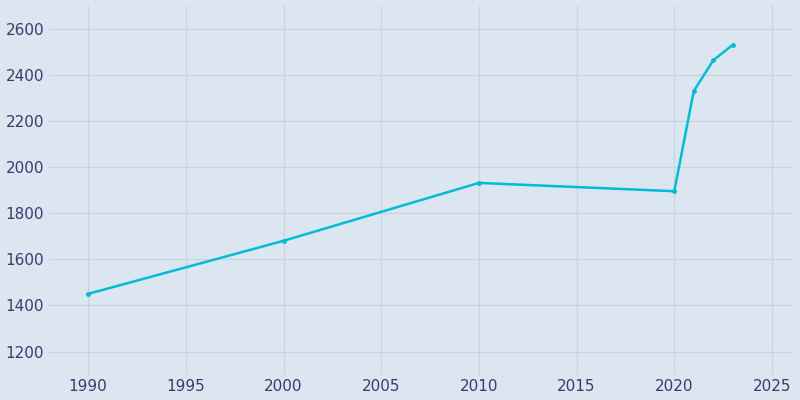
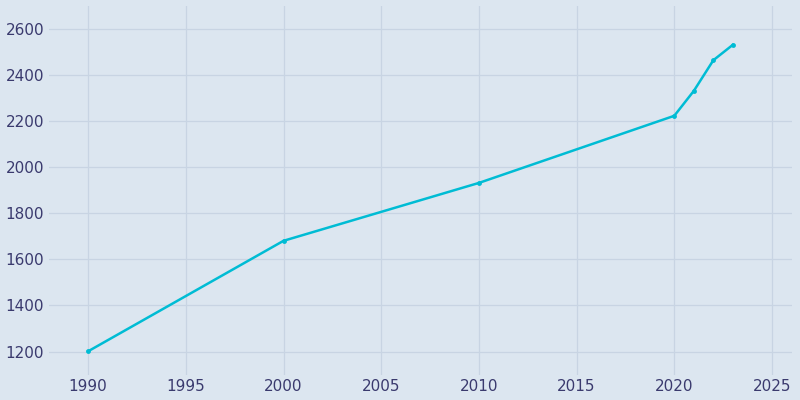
1990: 1450 -> 1201
2020: 1895 -> 2222
